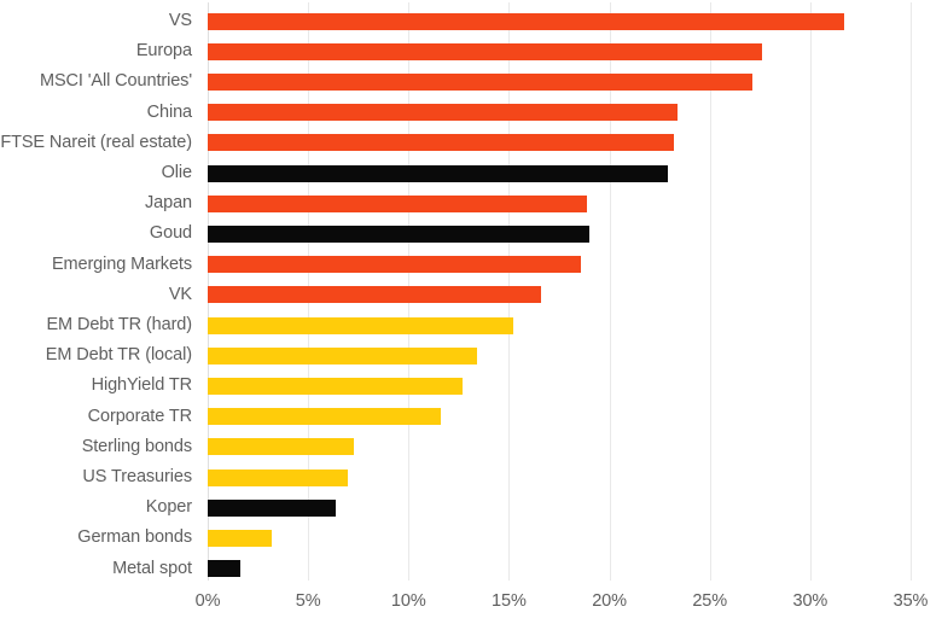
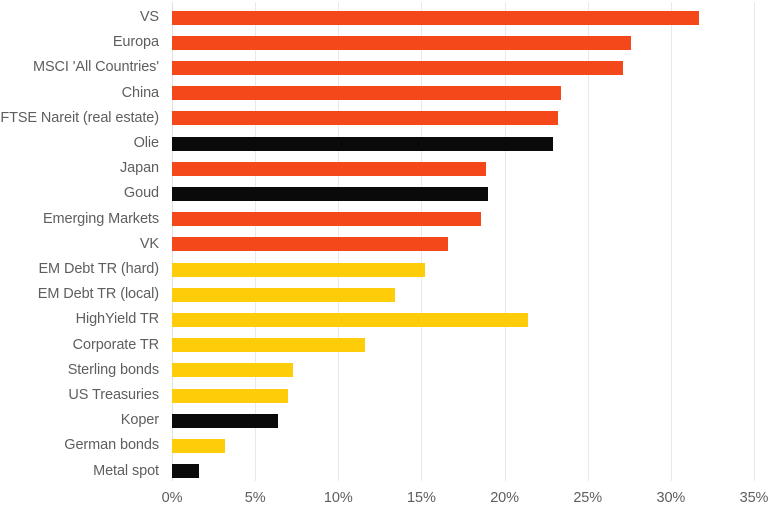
HighYield TR: 12.7% -> 21.4%
